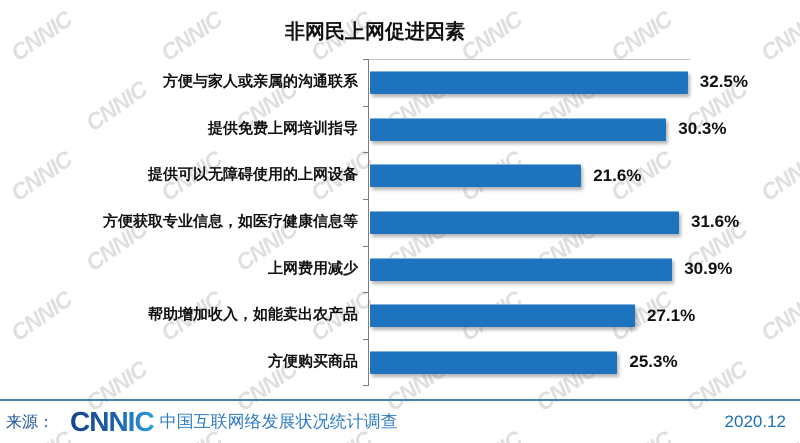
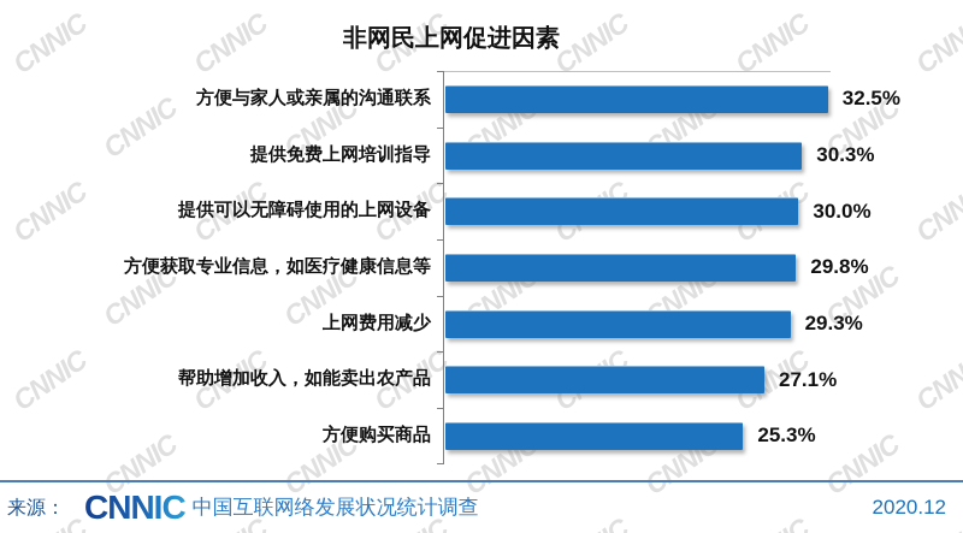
提供可以无障碍使用的上网设备: 21.6% -> 30.0%
方便获取专业信息，如医疗健康信息等: 31.6% -> 29.8%
上网费用减少: 30.9% -> 29.3%
